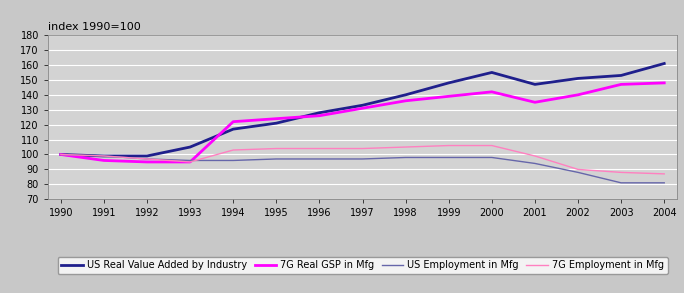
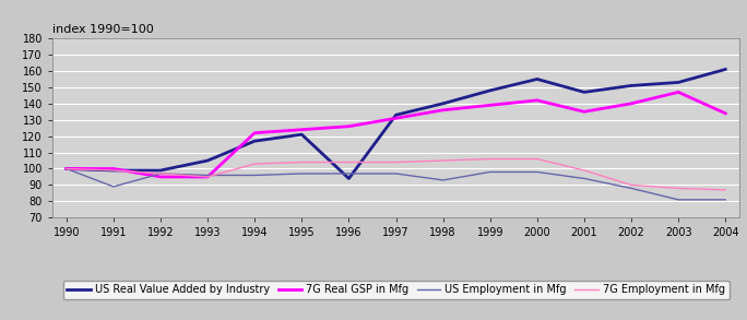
7G Real GSP in Mfg/1991: 96 -> 100
US Employment in Mfg/1991: 99 -> 89
US Real Value Added by Industry/1996: 128 -> 94
US Employment in Mfg/1998: 98 -> 93
7G Real GSP in Mfg/2004: 148 -> 134
